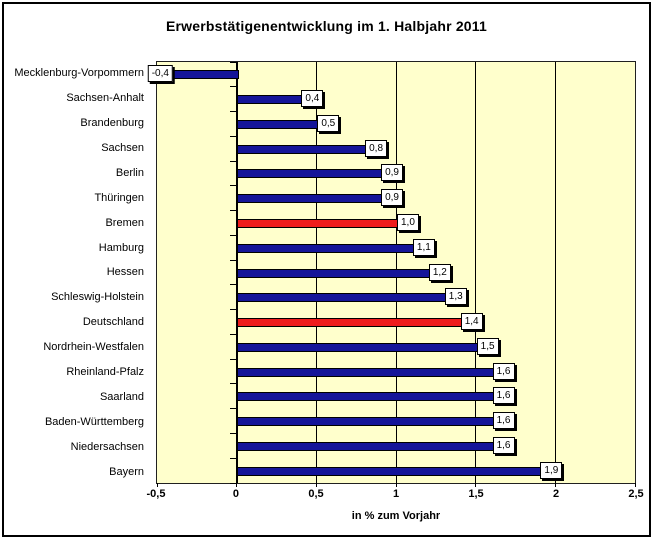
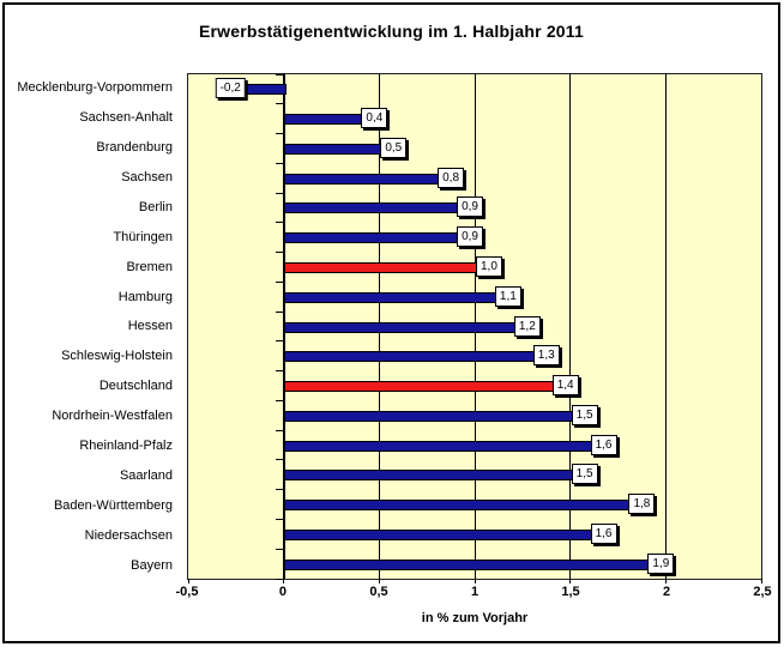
Mecklenburg-Vorpommern: -0,4 -> -0,2
Saarland: 1,6 -> 1,5
Baden-Württemberg: 1,6 -> 1,8
